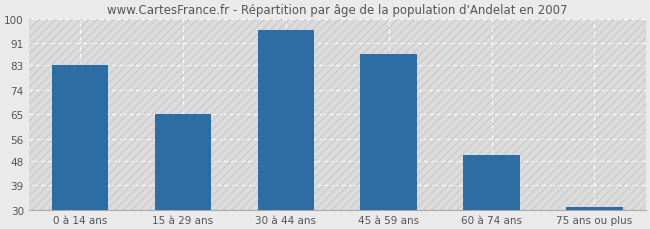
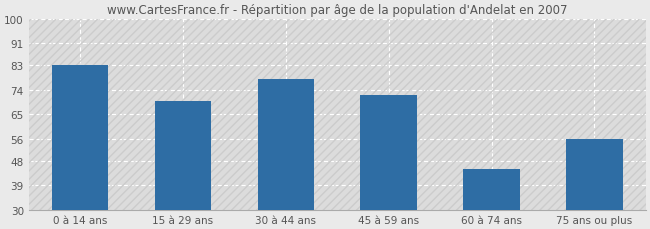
15 à 29 ans: 65 -> 70
30 à 44 ans: 96 -> 78
45 à 59 ans: 87 -> 72
60 à 74 ans: 50 -> 45
75 ans ou plus: 31 -> 56
